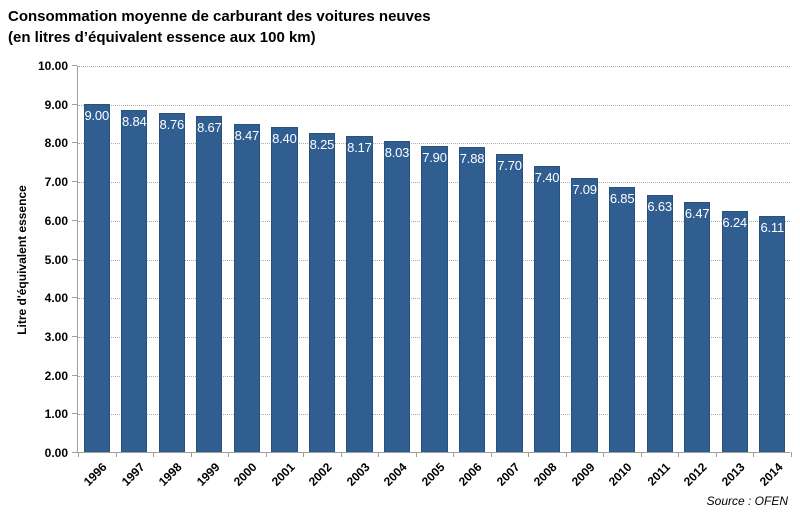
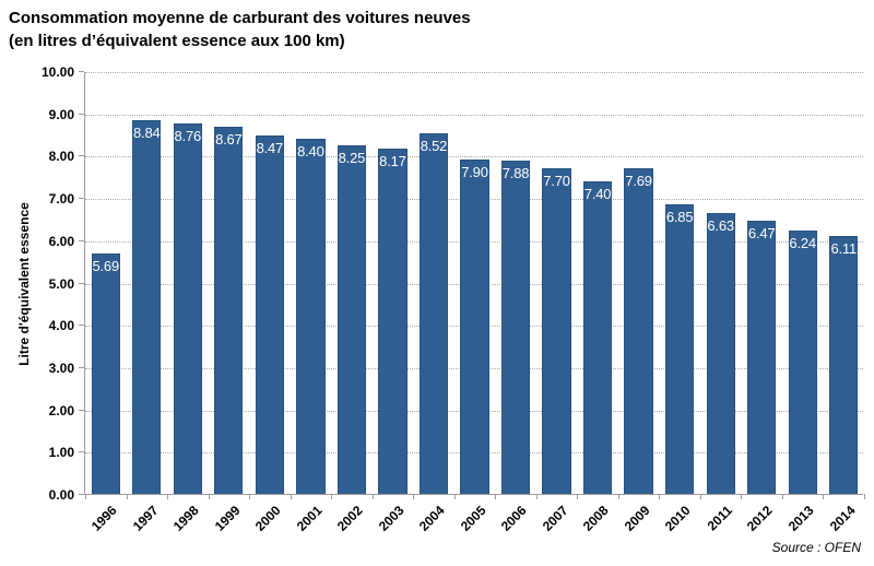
1996: 9.00 -> 5.69
2004: 8.03 -> 8.52
2009: 7.09 -> 7.69
